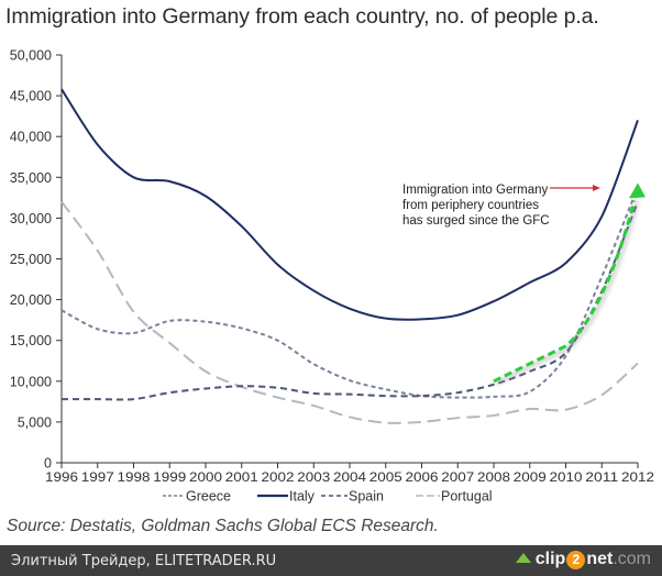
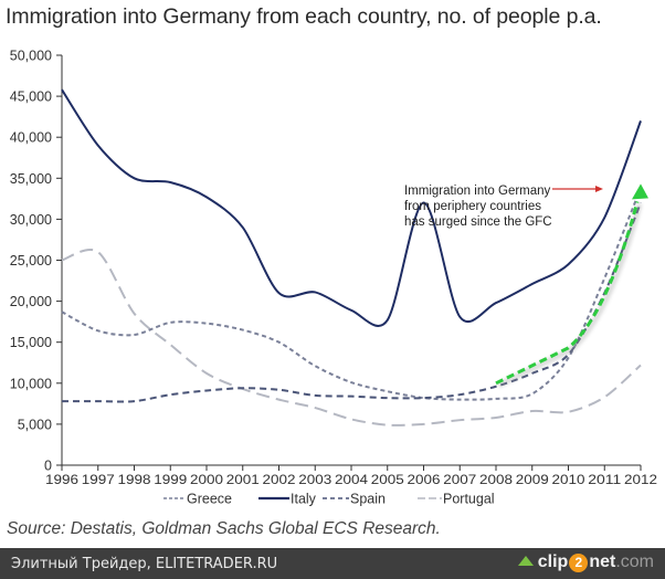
Portugal/1996: 32000 -> 25000
Italy/2002: 24000 -> 21000
Italy/2006: 18000 -> 32000
